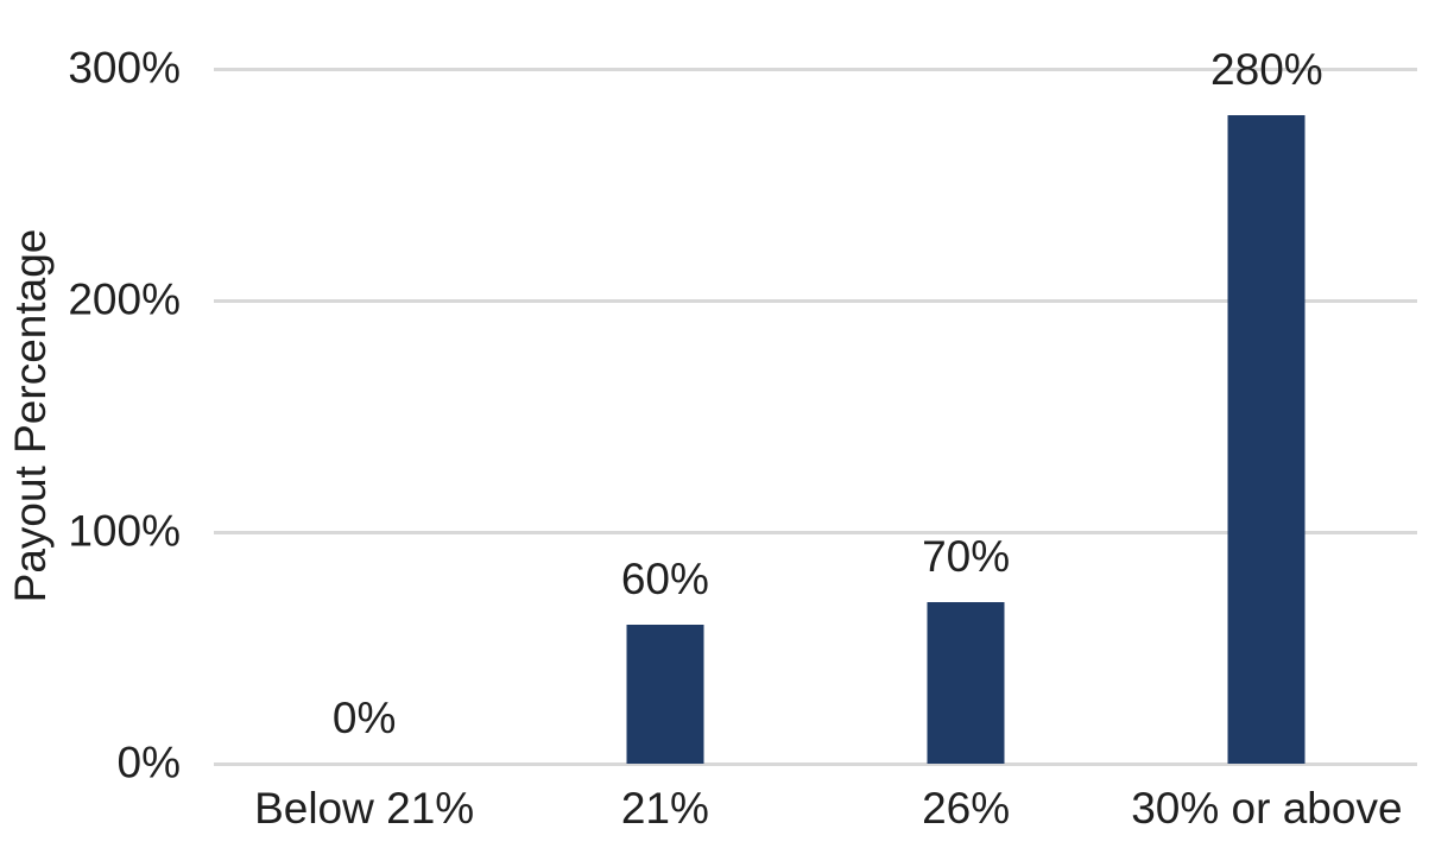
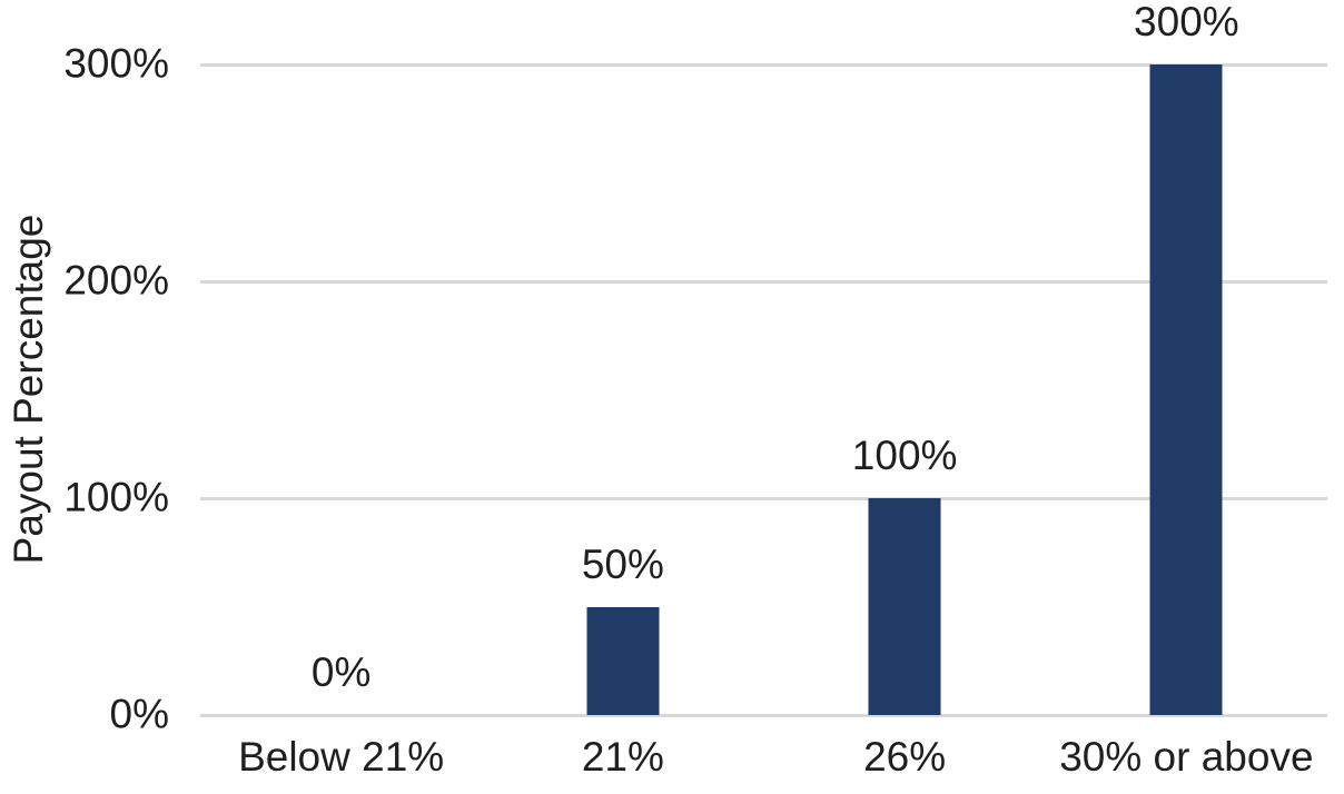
21%: 60% -> 50%
26%: 70% -> 100%
30% or above: 280% -> 300%
